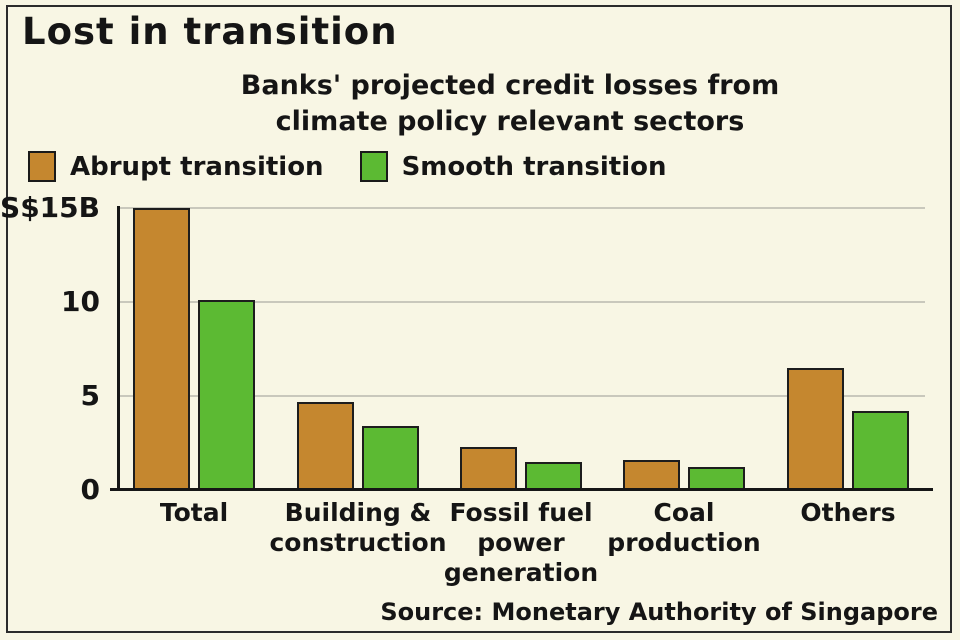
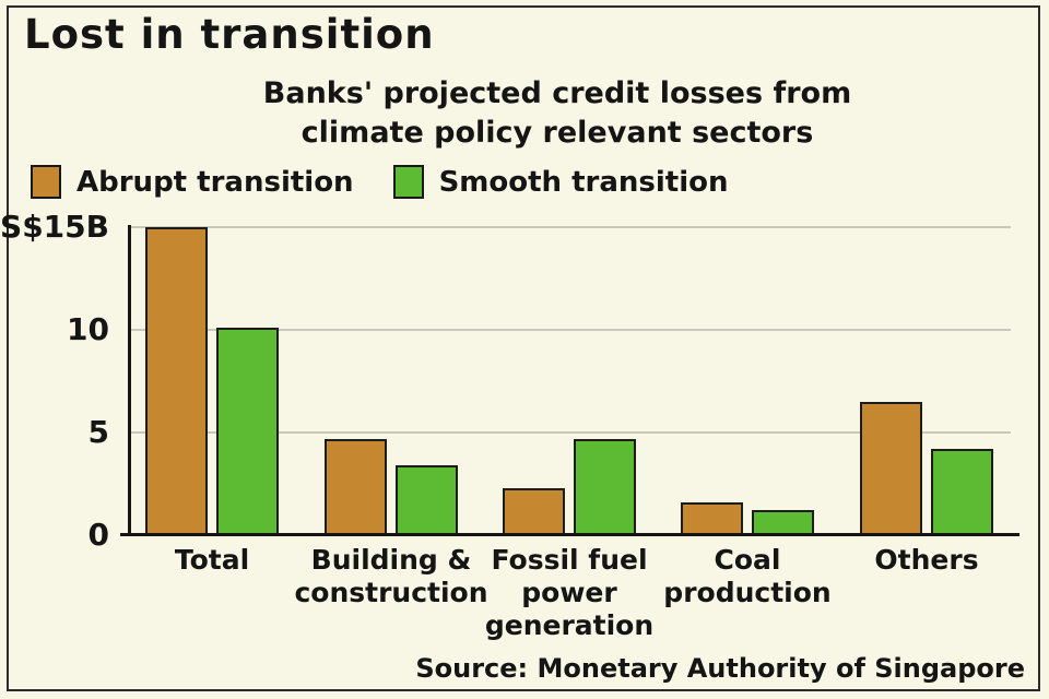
Smooth transition/Fossil fuel power generation: 1.5 -> 4.7
